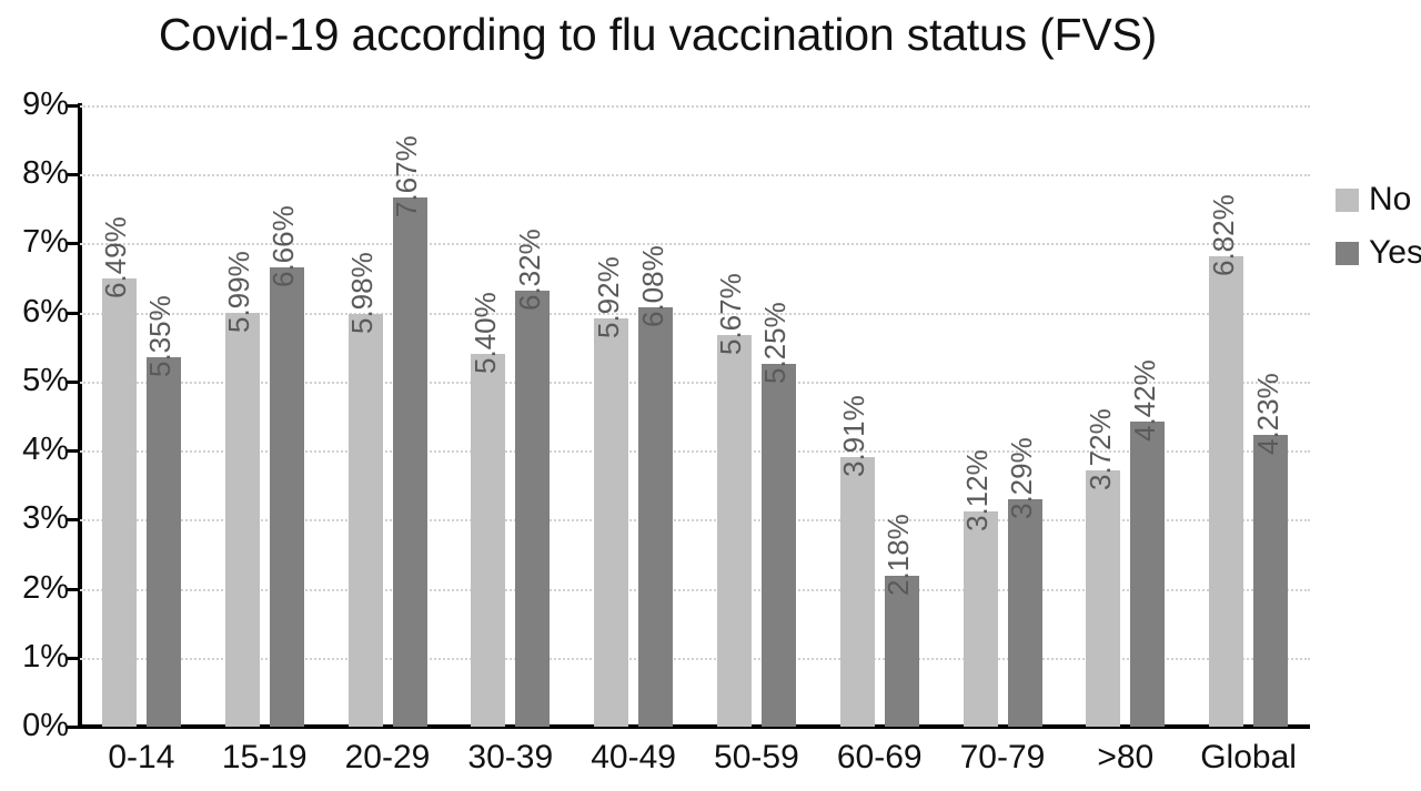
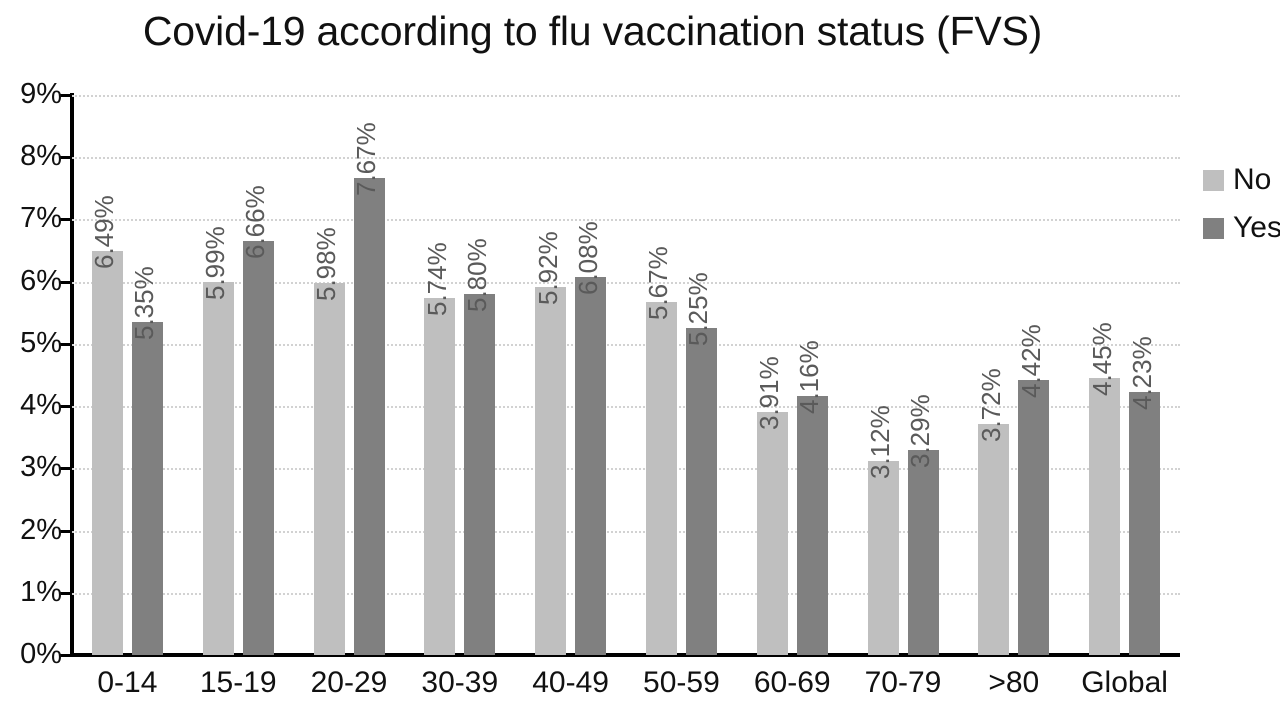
No/30-39: 5.40% -> 5.74%
Yes/30-39: 6.32% -> 5.80%
Yes/60-69: 2.18% -> 4.16%
No/Global: 6.82% -> 4.45%
